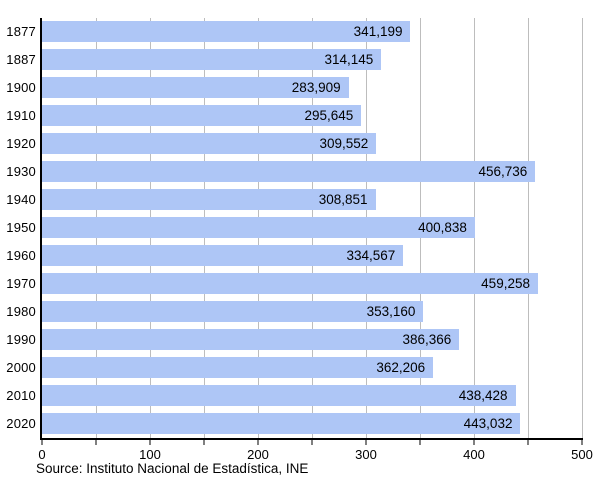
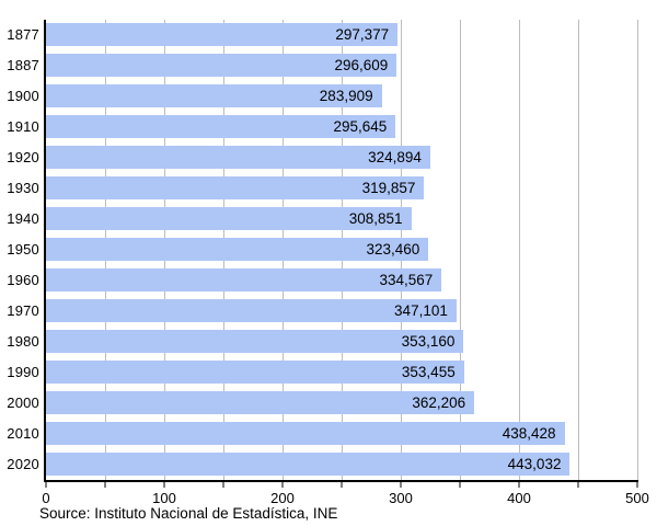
1877: 341,199 -> 297,377
1887: 314,145 -> 296,609
1920: 309,552 -> 324,894
1930: 456,736 -> 319,857
1950: 400,838 -> 323,460
1970: 459,258 -> 347,101
1990: 386,366 -> 353,455
